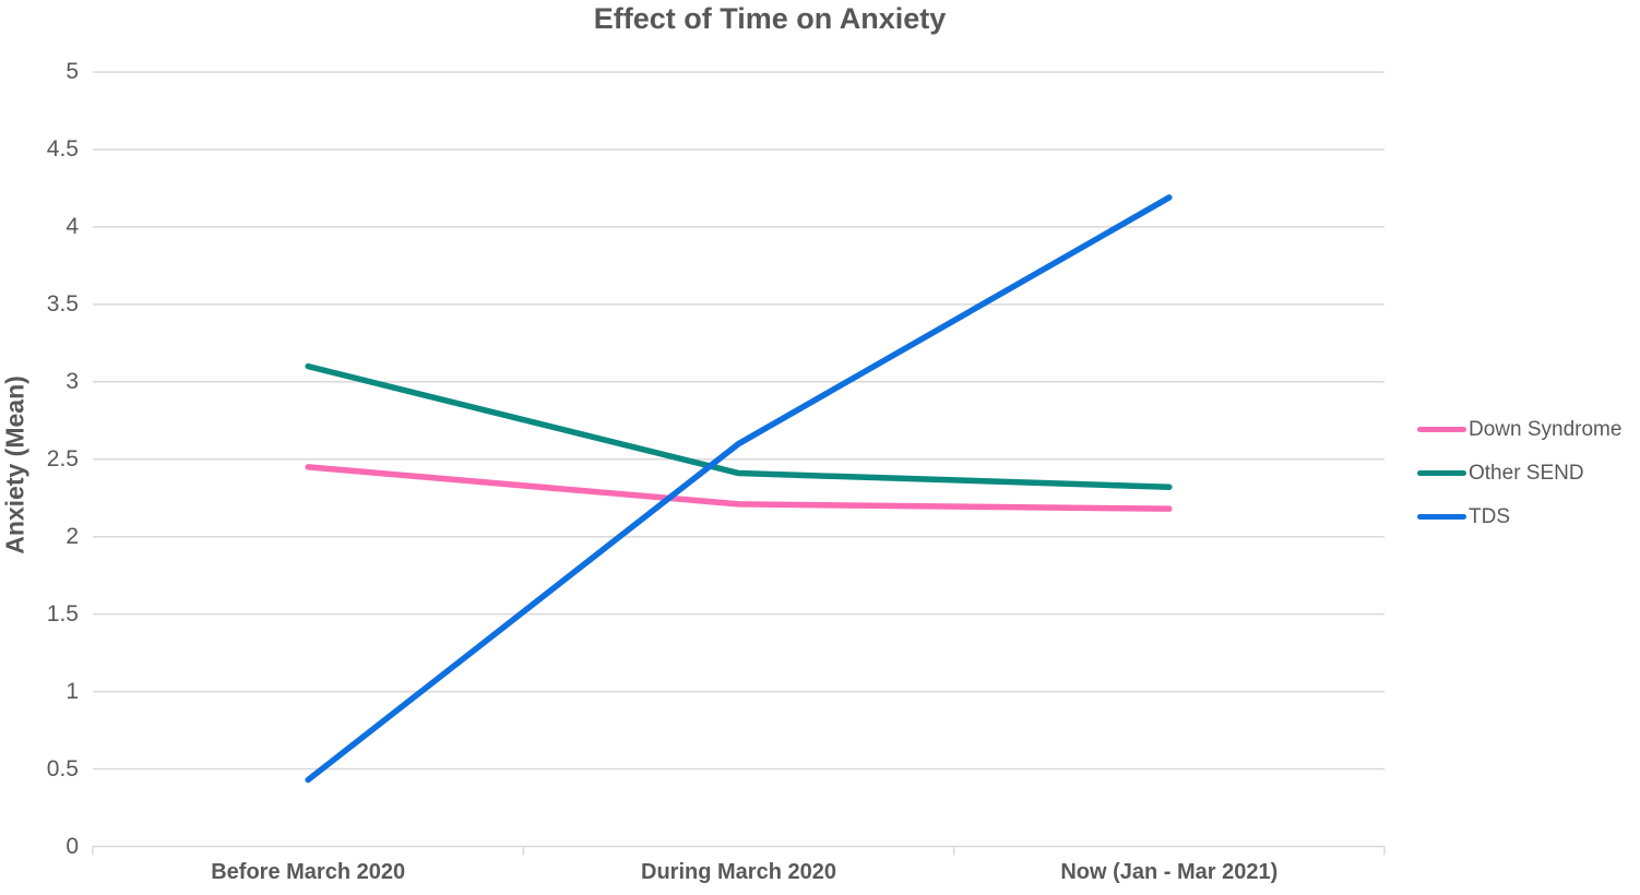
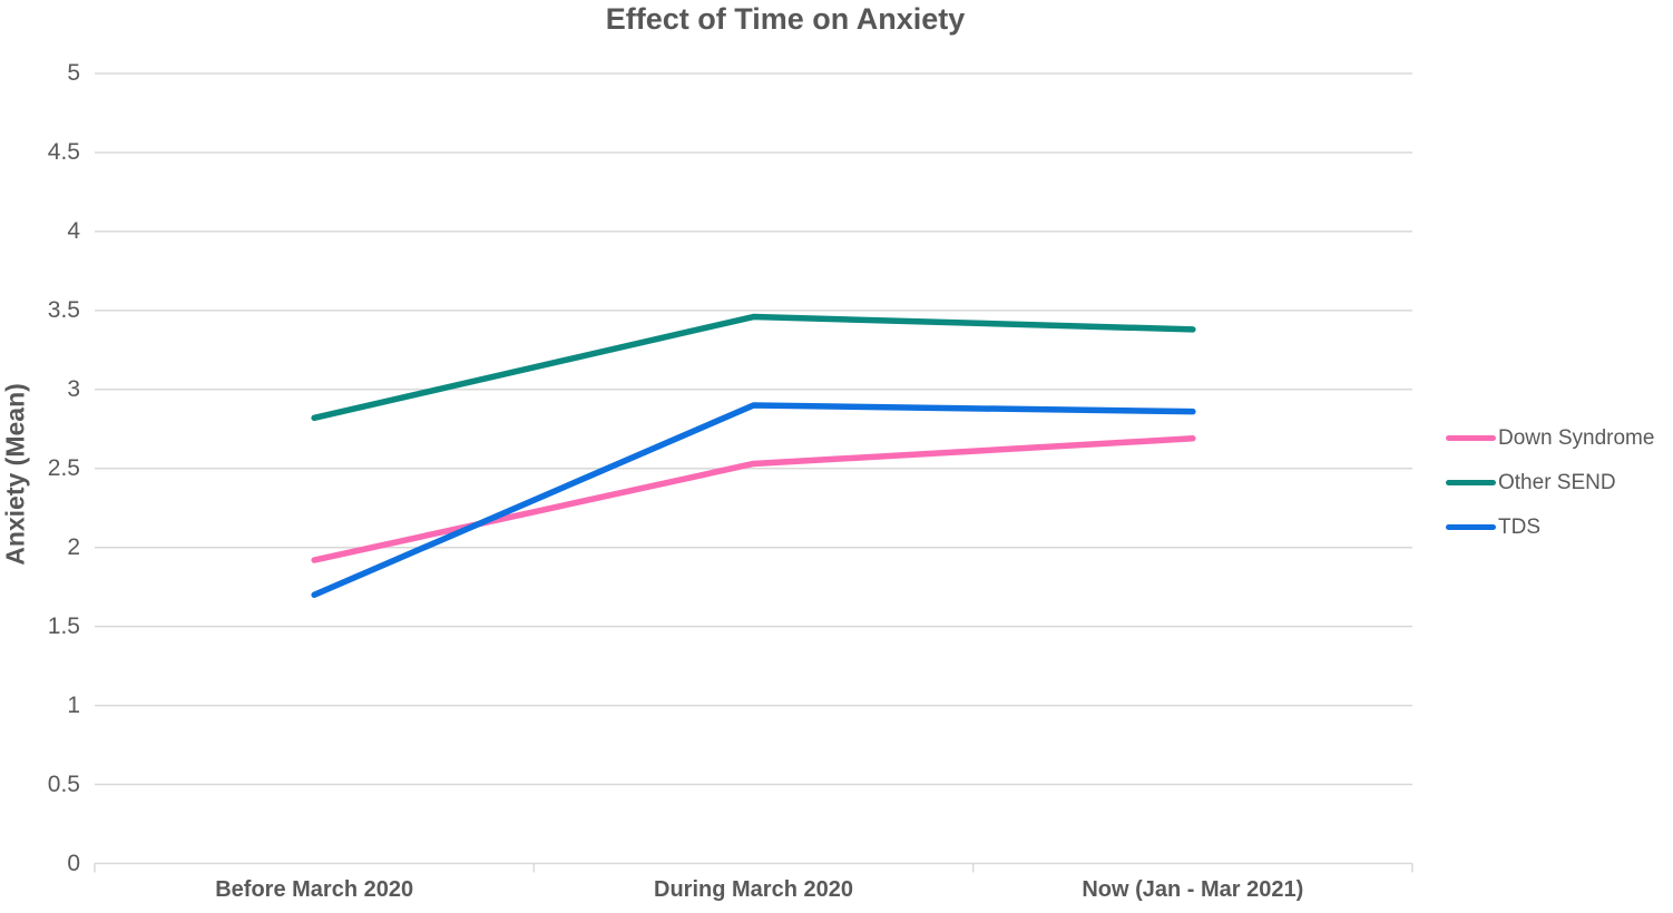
Down Syndrome/Before March 2020: 2.45 -> 1.92
Other SEND/Before March 2020: 3.10 -> 2.82
TDS/Before March 2020: 0.43 -> 1.70
Down Syndrome/During March 2020: 2.21 -> 2.53
Other SEND/During March 2020: 2.41 -> 3.46
TDS/During March 2020: 2.60 -> 2.90
Down Syndrome/Now (Jan - Mar 2021): 2.18 -> 2.69
Other SEND/Now (Jan - Mar 2021): 2.32 -> 3.38
TDS/Now (Jan - Mar 2021): 4.19 -> 2.86
